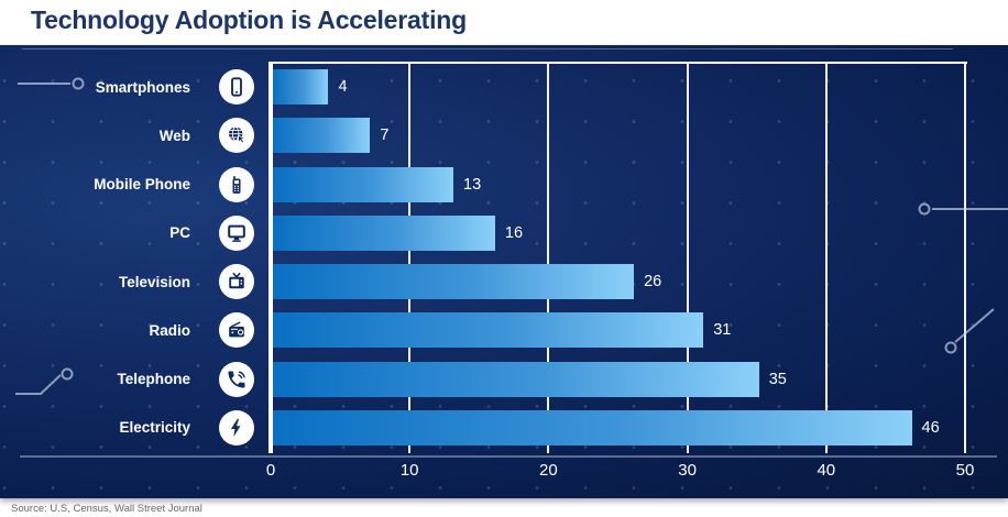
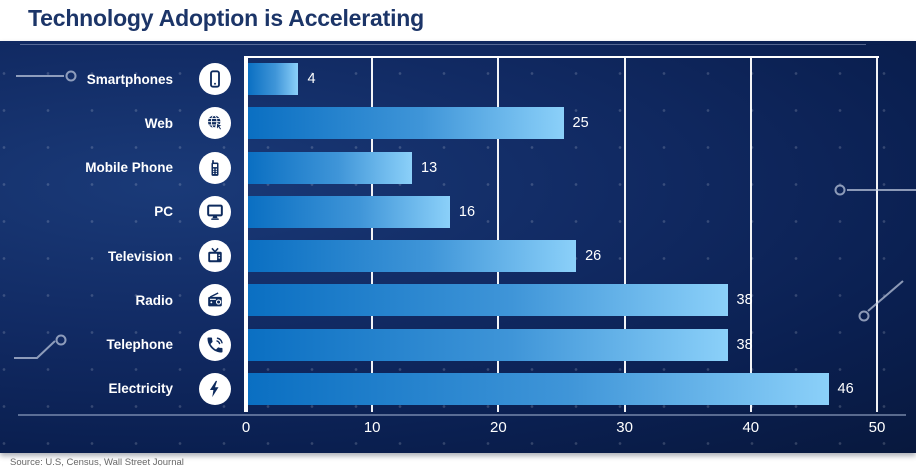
Web: 7 -> 25
Radio: 31 -> 38
Telephone: 35 -> 38
